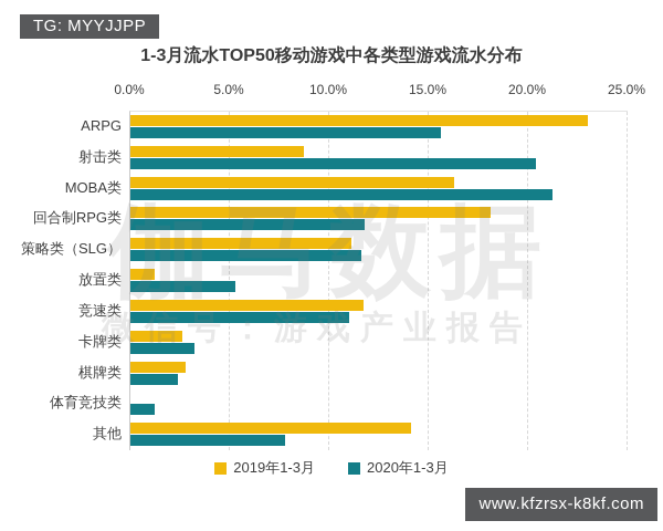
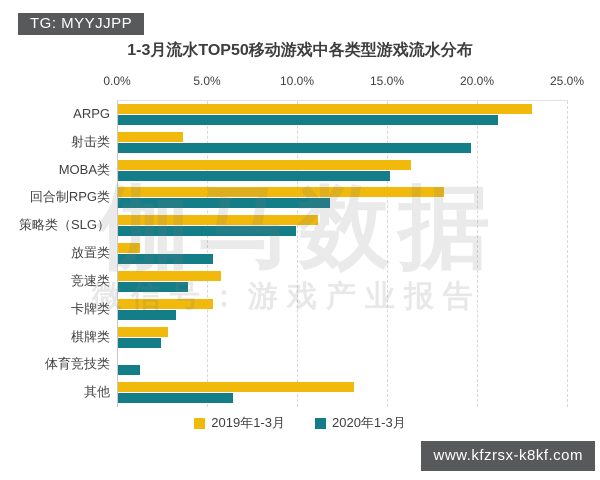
2020年1-3月/ARPG: 15.6% -> 21.1%
2019年1-3月/射击类: 8.7% -> 3.6%
2020年1-3月/射击类: 20.4% -> 19.6%
2020年1-3月/MOBA类: 21.2% -> 15.1%
2020年1-3月/策略类（SLG）: 11.6% -> 9.9%
2019年1-3月/竞速类: 11.7% -> 5.7%
2020年1-3月/竞速类: 11.0% -> 3.9%
2019年1-3月/卡牌类: 2.6% -> 5.3%
2019年1-3月/其他: 14.1% -> 13.1%
2020年1-3月/其他: 7.8% -> 6.4%
